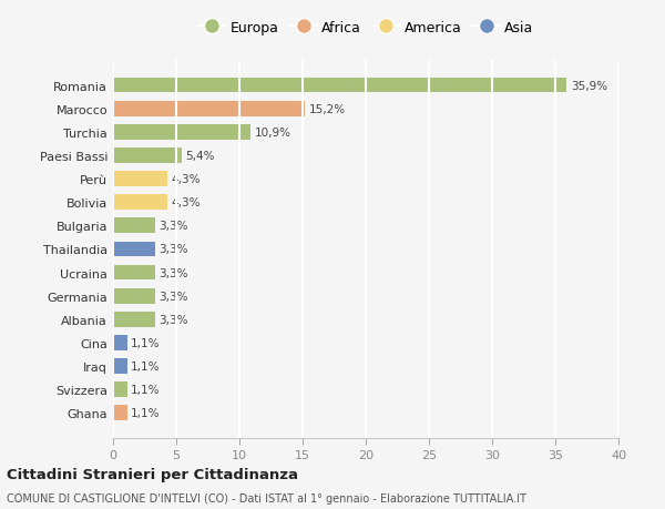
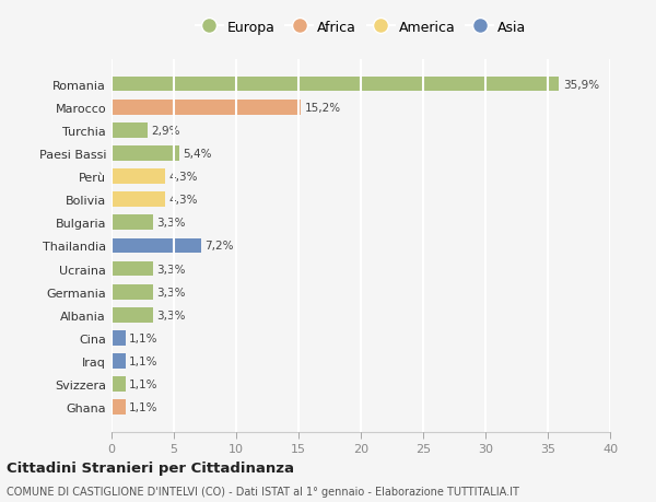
Turchia: 10,9% -> 2,9%
Thailandia: 3,3% -> 7,2%
